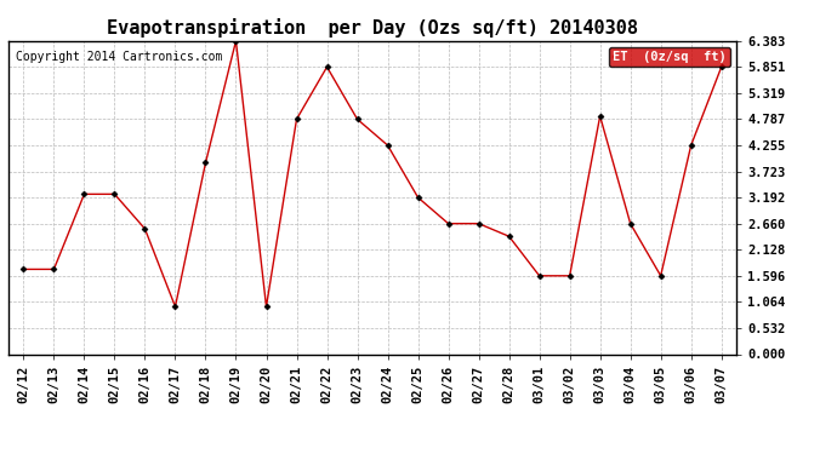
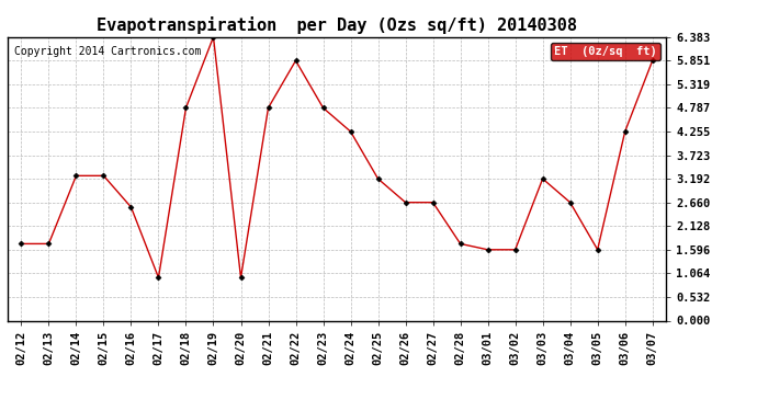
02/18: 3.90 -> 4.79
02/28: 2.40 -> 1.73
03/03: 4.85 -> 3.19
